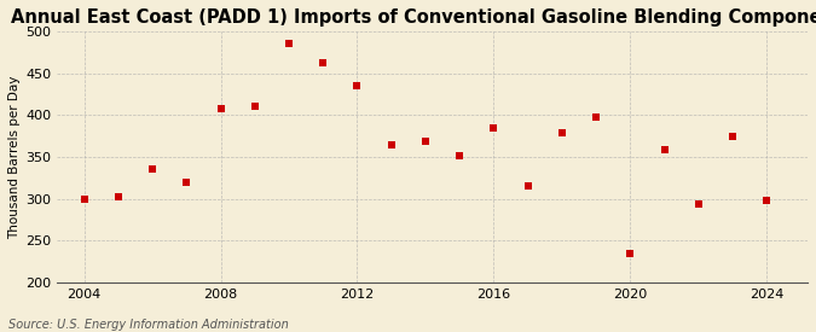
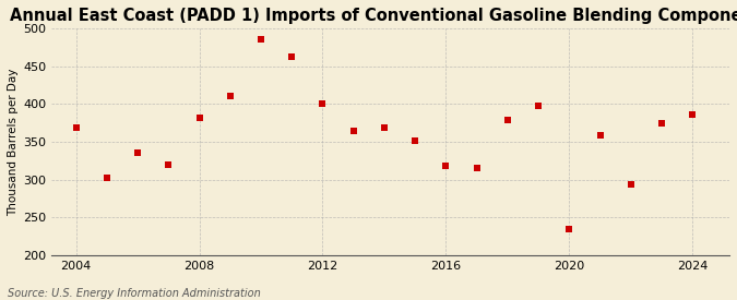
2004: 300 -> 368
2008: 407 -> 382
2012: 435 -> 400
2016: 385 -> 318
2024: 298 -> 386
